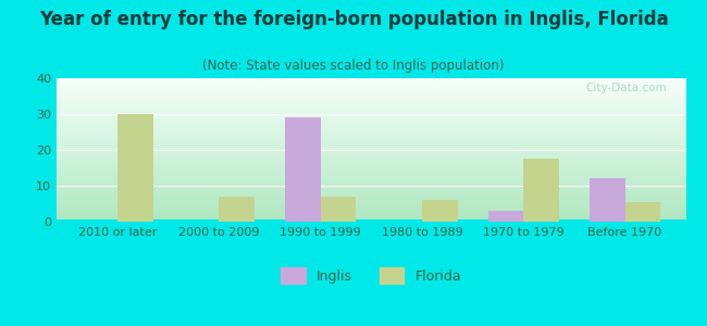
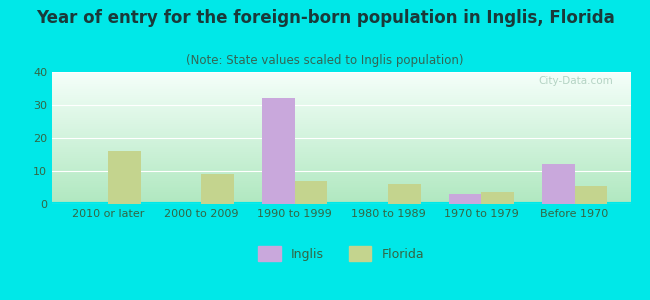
Florida/2010 or later: 30.0 -> 16.0
Florida/2000 to 2009: 7.0 -> 9.0
Inglis/1990 to 1999: 29 -> 32
Florida/1970 to 1979: 17.5 -> 3.5
